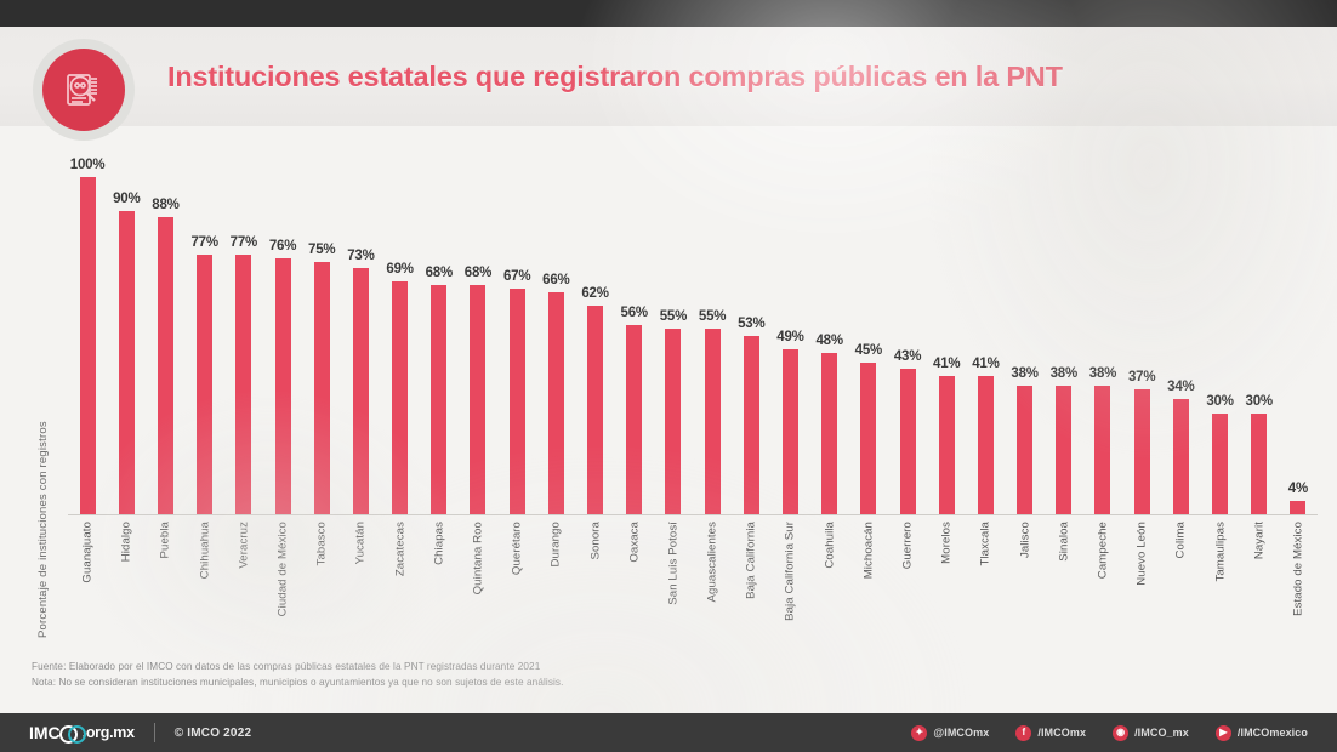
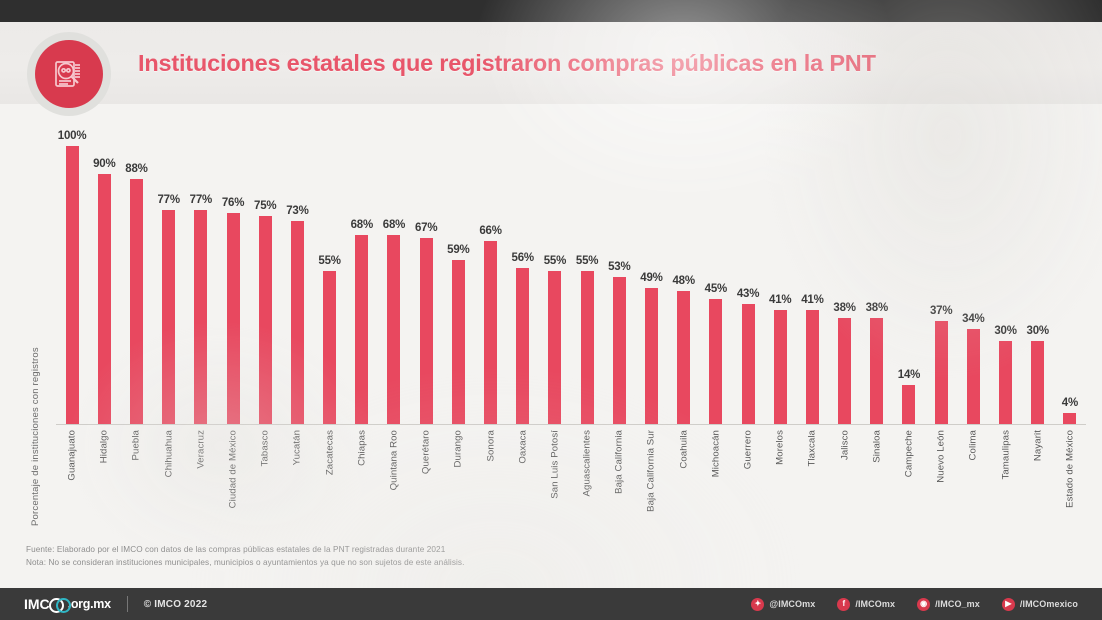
Zacatecas: 69% -> 55%
Durango: 66% -> 59%
Sonora: 62% -> 66%
Campeche: 38% -> 14%
